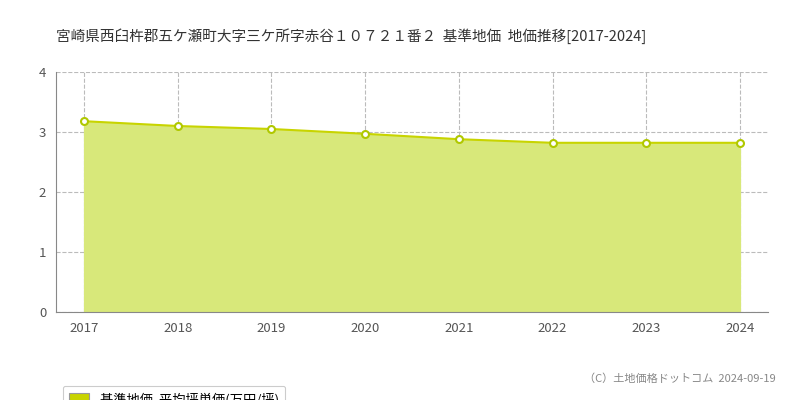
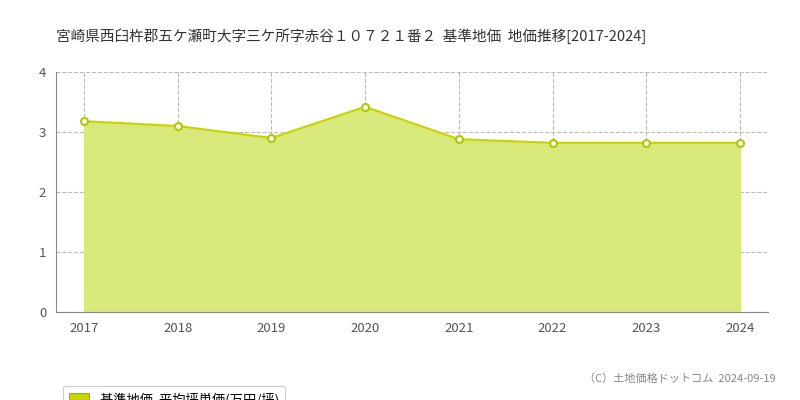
2019: 3.05 -> 2.90
2020: 2.97 -> 3.42
